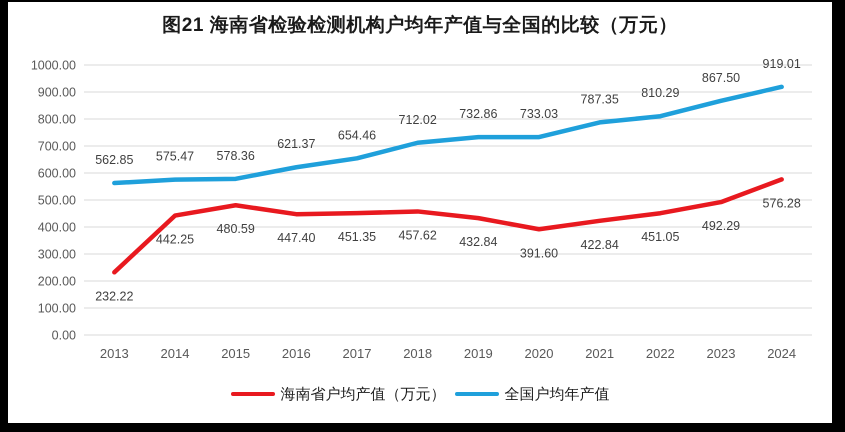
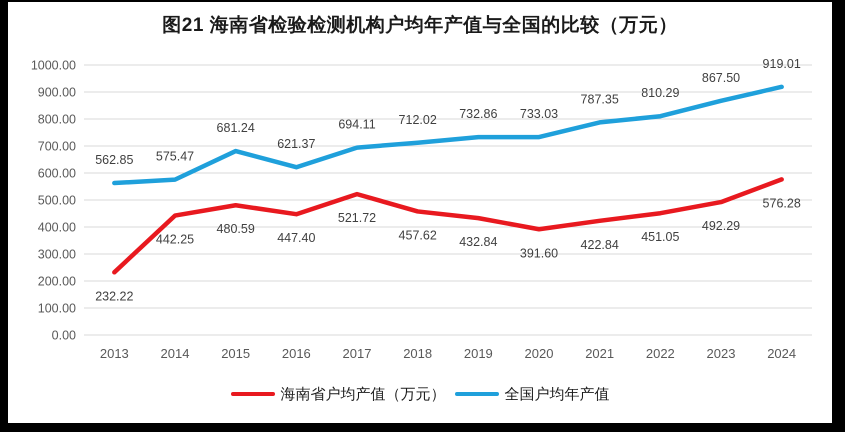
全国户均年产值/2015: 578.36 -> 681.24
海南省户均产值（万元）/2017: 451.35 -> 521.72
全国户均年产值/2017: 654.46 -> 694.11
